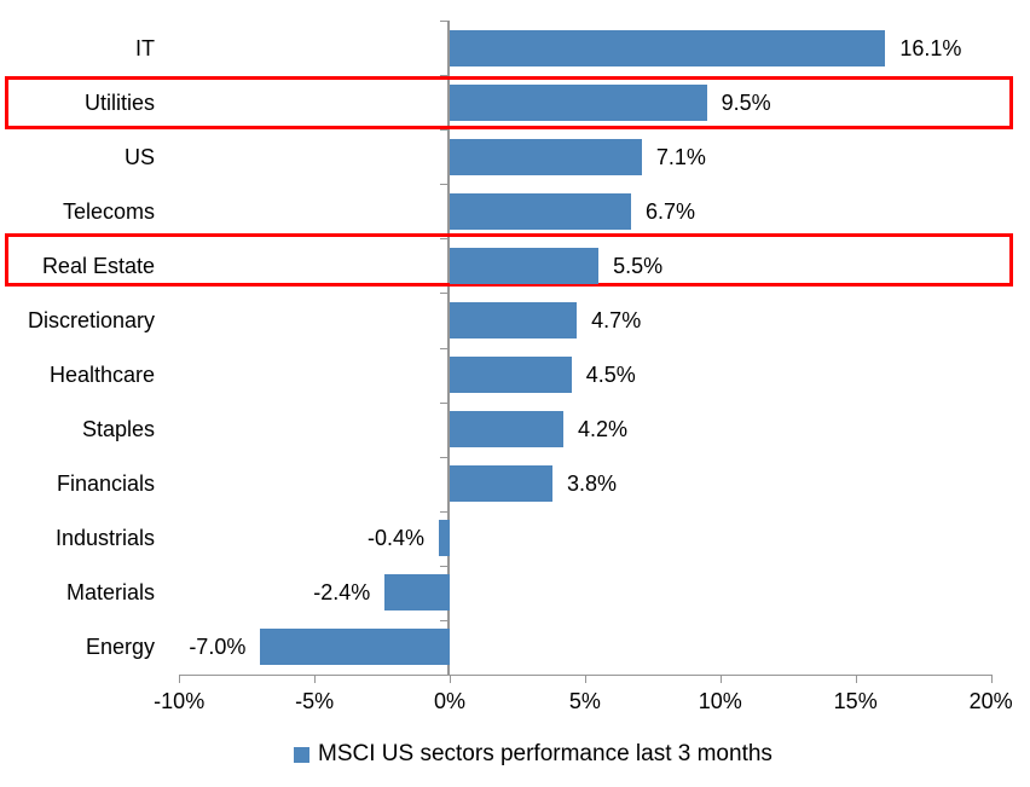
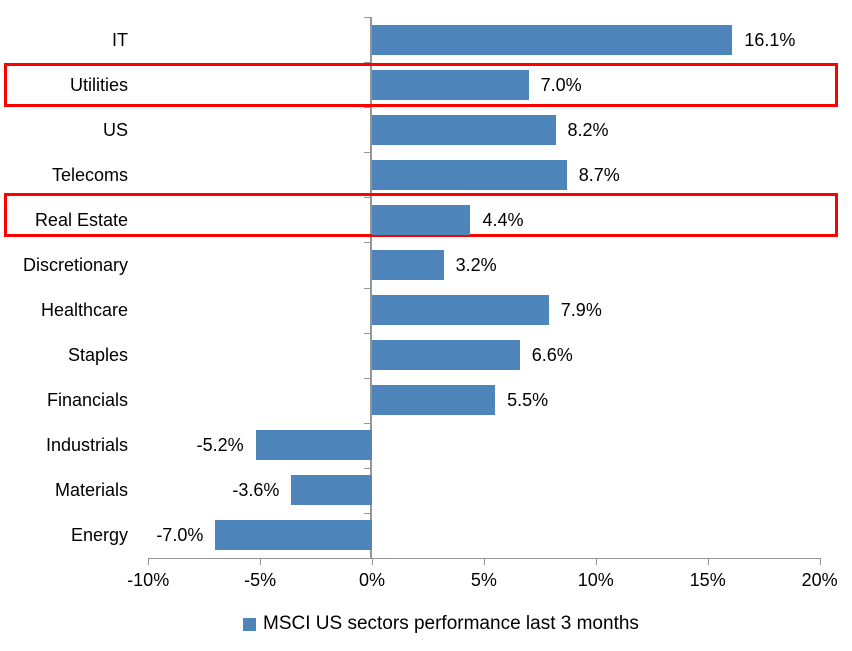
Utilities: 9.5% -> 7.0%
US: 7.1% -> 8.2%
Telecoms: 6.7% -> 8.7%
Real Estate: 5.5% -> 4.4%
Discretionary: 4.7% -> 3.2%
Healthcare: 4.5% -> 7.9%
Staples: 4.2% -> 6.6%
Financials: 3.8% -> 5.5%
Industrials: -0.4% -> -5.2%
Materials: -2.4% -> -3.6%
